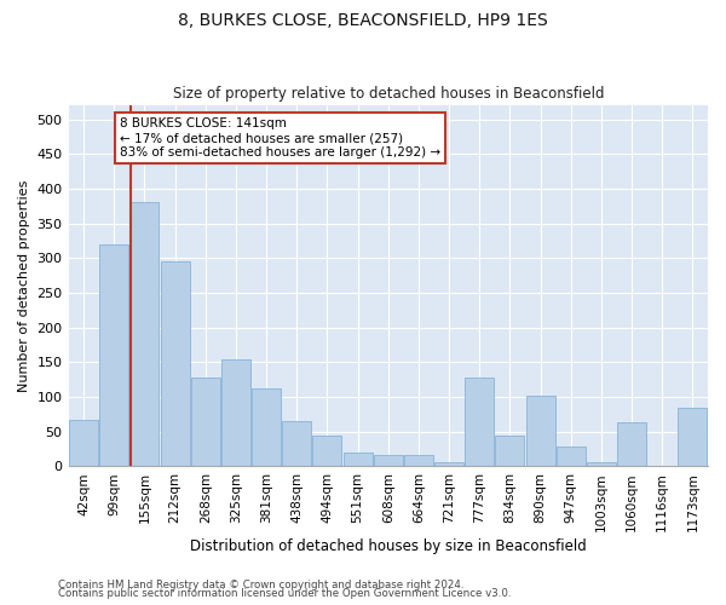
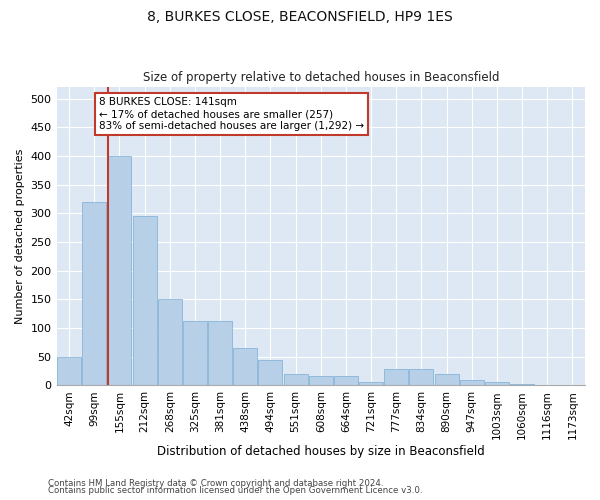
42sqm: 66 -> 50
155sqm: 380 -> 400
268sqm: 128 -> 150
325sqm: 154 -> 113
777sqm: 128 -> 28
834sqm: 44 -> 28
890sqm: 102 -> 20
947sqm: 28 -> 10
1060sqm: 64 -> 2
1173sqm: 84 -> 1
